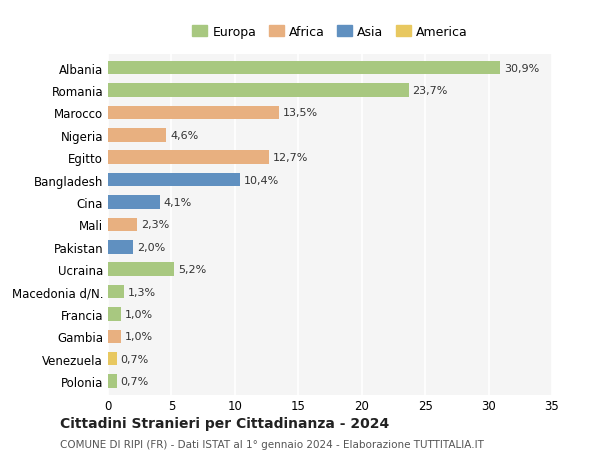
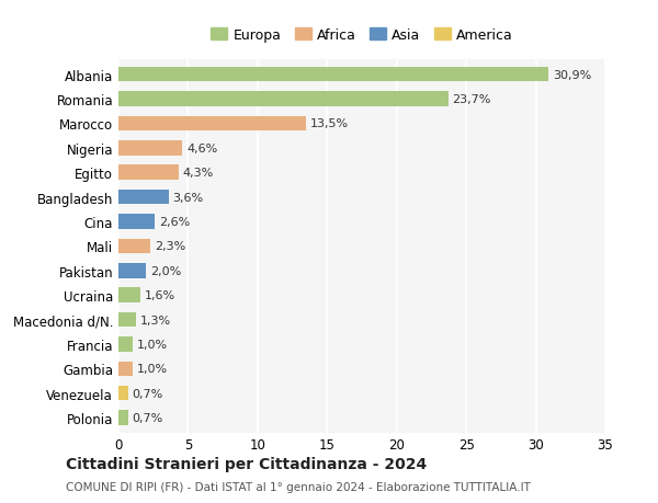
Egitto: 12,7% -> 4,3%
Bangladesh: 10,4% -> 3,6%
Cina: 4,1% -> 2,6%
Ucraina: 5,2% -> 1,6%
